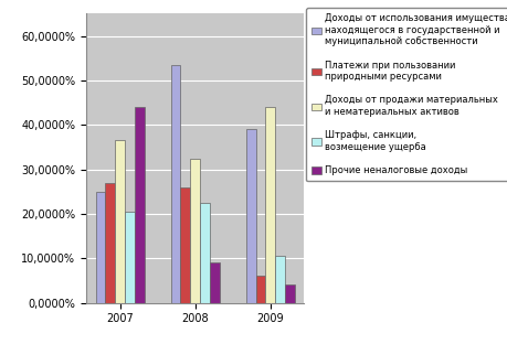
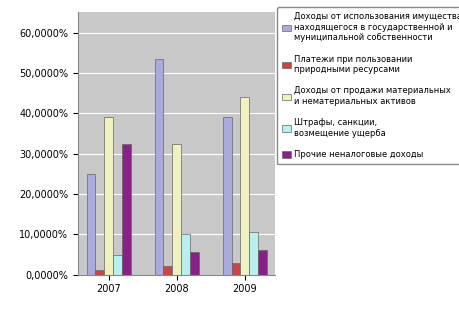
Платежи при пользовании природными ресурсами/2007: 27,0% -> 1,2%
Доходы от продажи материальных и нематериальных активов/2007: 36,5% -> 39,0%
Штрафы, санкции, возмещение ущерба/2007: 20,5% -> 4,8%
Прочие неналоговые доходы/2007: 44,0% -> 32,5%
Платежи при пользовании природными ресурсами/2008: 26,0% -> 2,2%
Штрафы, санкции, возмещение ущерба/2008: 22,5% -> 10,0%
Прочие неналоговые доходы/2008: 9,0% -> 5,5%
Платежи при пользовании природными ресурсами/2009: 6,0% -> 2,8%
Прочие неналоговые доходы/2009: 4,0% -> 6,2%
